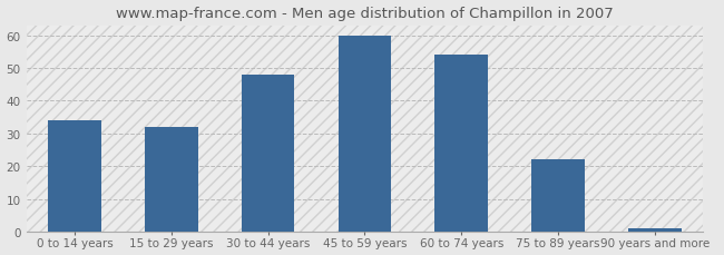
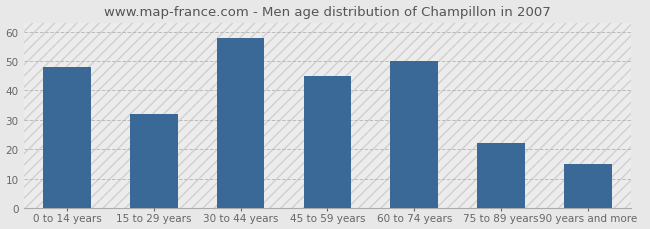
0 to 14 years: 34 -> 48
30 to 44 years: 48 -> 58
45 to 59 years: 60 -> 45
60 to 74 years: 54 -> 50
90 years and more: 1 -> 15
